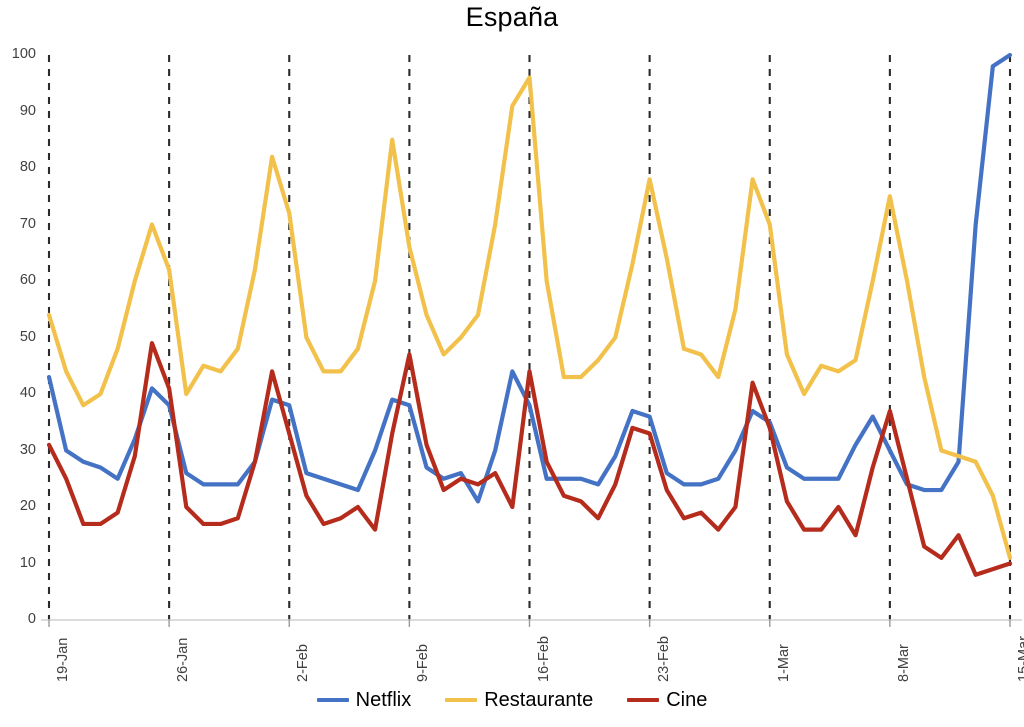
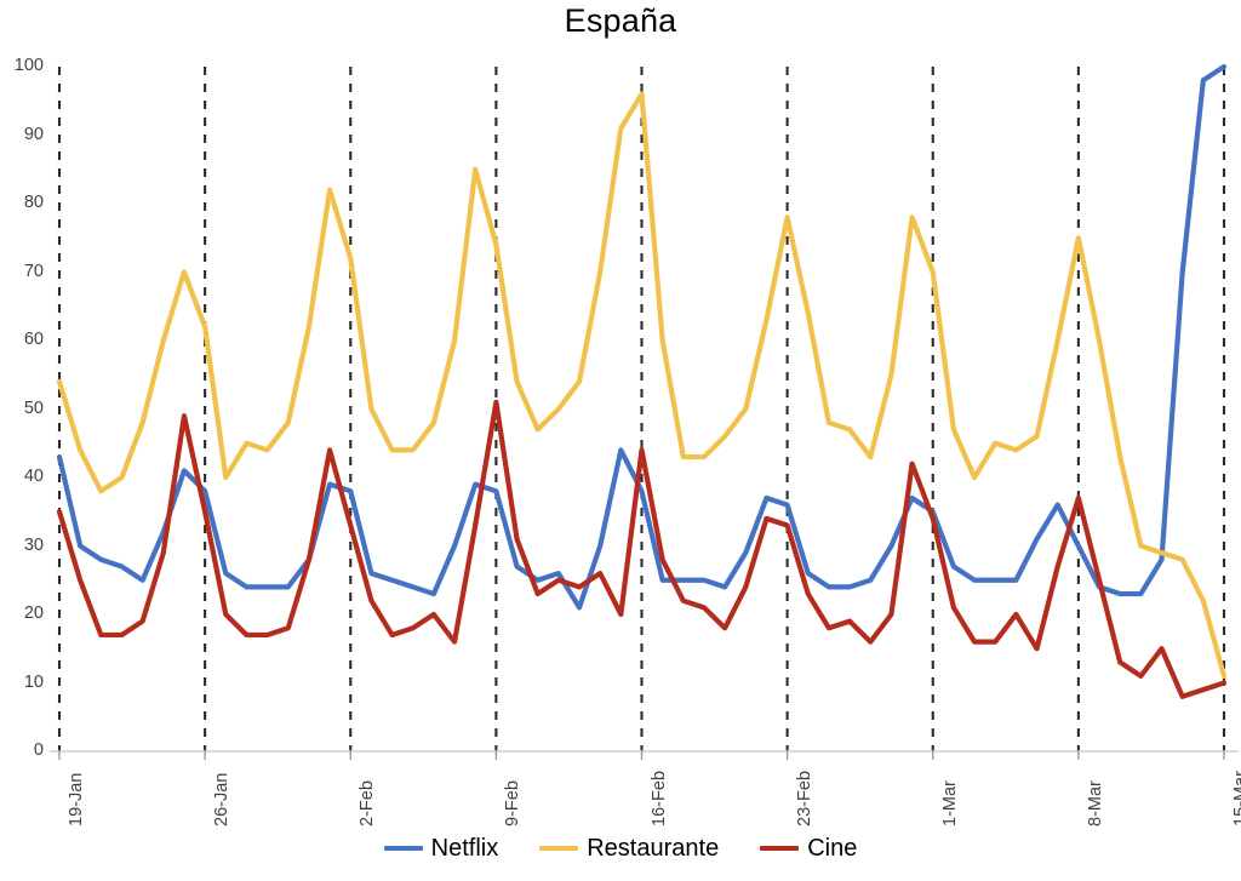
Cine/19-Jan: 31 -> 35
Cine/26-Jan: 41 -> 35
Restaurante/9-Feb: 66 -> 74
Cine/9-Feb: 47 -> 51
